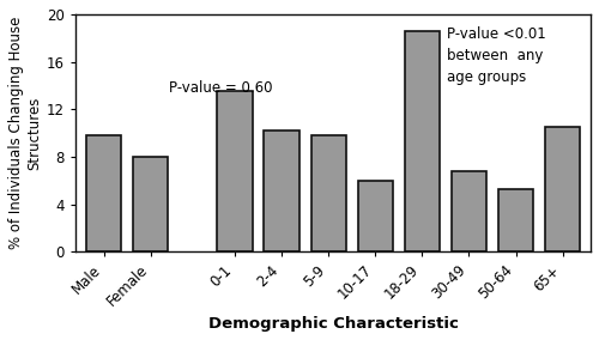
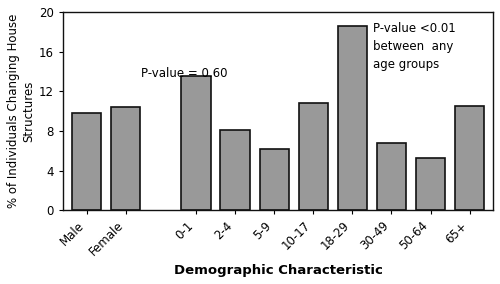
Female: 8.0 -> 10.4
2-4: 10.2 -> 8.1
5-9: 9.8 -> 6.2
10-17: 6.0 -> 10.8
